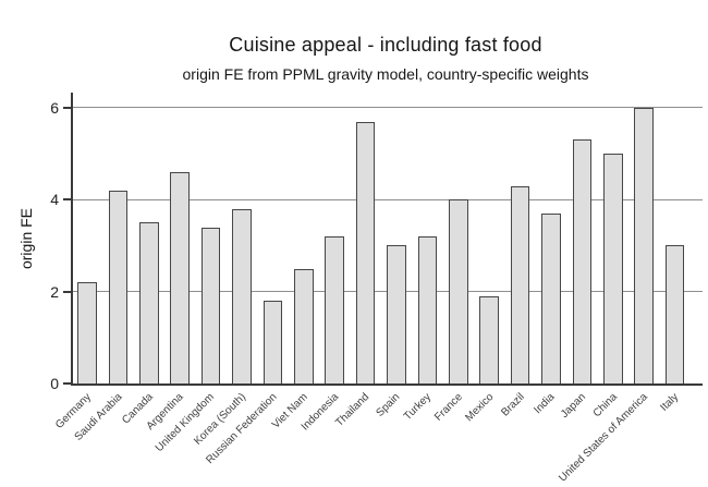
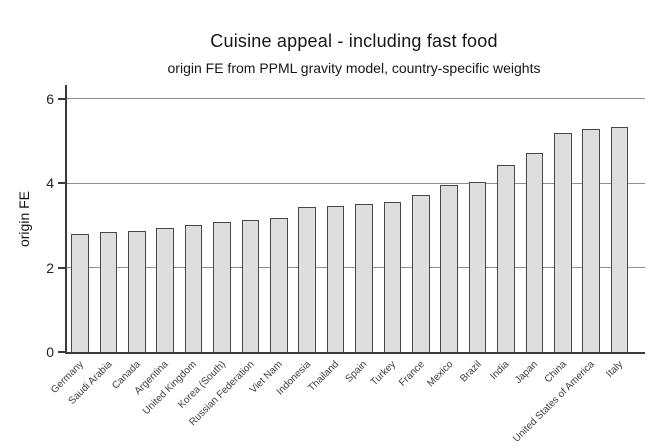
Germany: 2.2 -> 2.8
Saudi Arabia: 4.2 -> 2.9
Canada: 3.5 -> 2.9
Argentina: 4.6 -> 2.9
United Kingdom: 3.4 -> 3.0
Korea (South): 3.8 -> 3.1
Russian Federation: 1.8 -> 3.1
Viet Nam: 2.5 -> 3.2
Indonesia: 3.2 -> 3.4
Thailand: 5.7 -> 3.5
Spain: 3.0 -> 3.5
Turkey: 3.2 -> 3.5
France: 4.0 -> 3.7
Mexico: 1.9 -> 4.0
Brazil: 4.3 -> 4.0
India: 3.7 -> 4.4
Japan: 5.3 -> 4.7
China: 5.0 -> 5.2
United States of America: 6.0 -> 5.3
Italy: 3.0 -> 5.3
